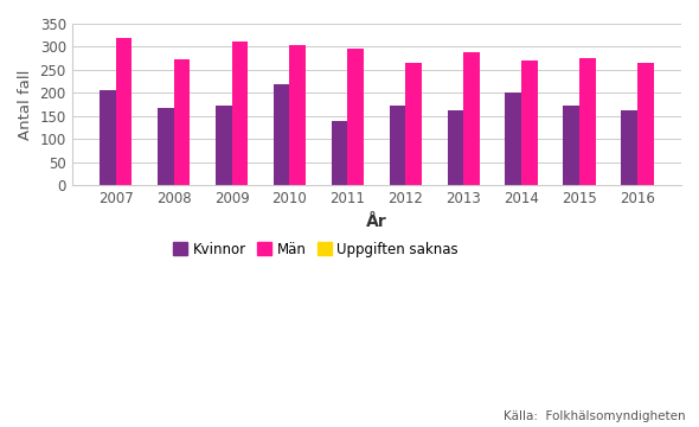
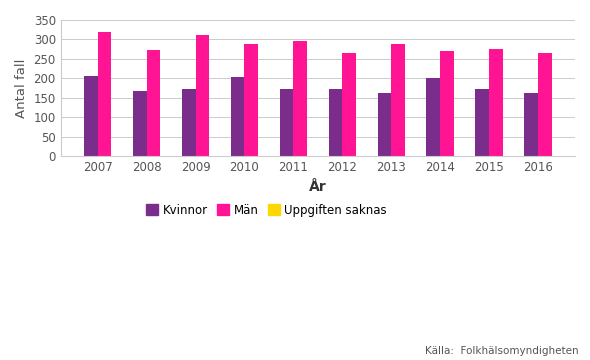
Kvinnor/2010: 220 -> 204
Män/2010: 305 -> 289
Kvinnor/2011: 140 -> 172
